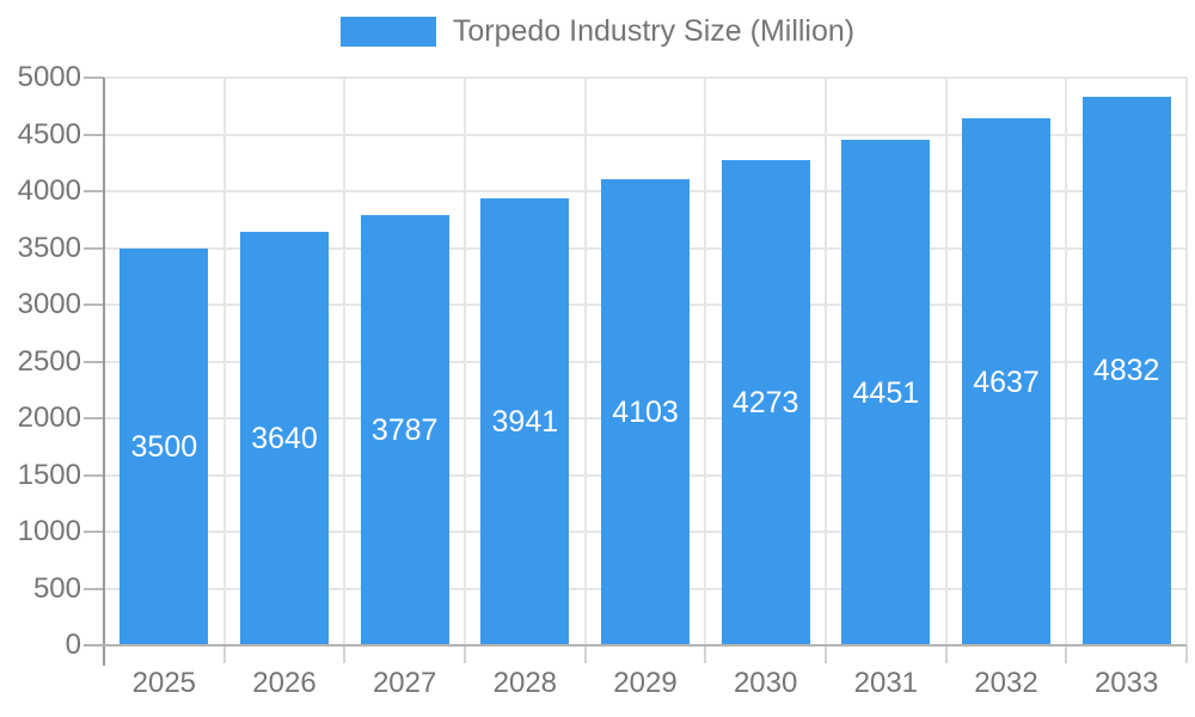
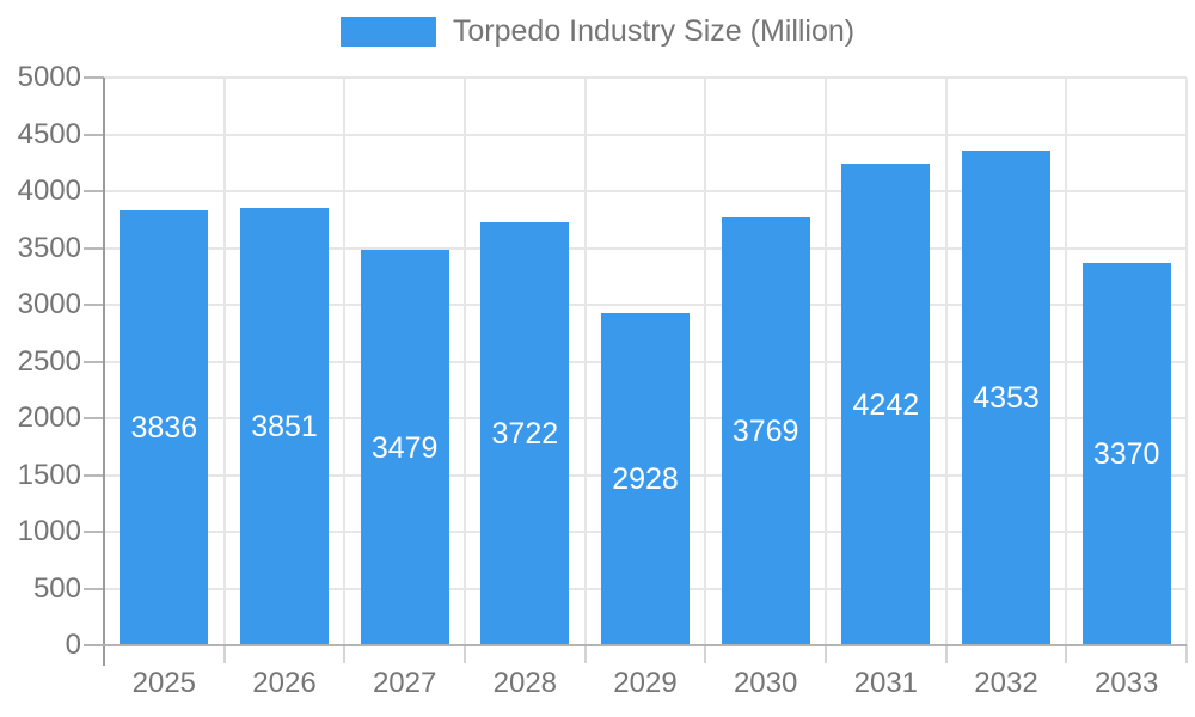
2025: 3500 -> 3836
2026: 3640 -> 3851
2027: 3787 -> 3479
2028: 3941 -> 3722
2029: 4103 -> 2928
2030: 4273 -> 3769
2031: 4451 -> 4242
2032: 4637 -> 4353
2033: 4832 -> 3370
